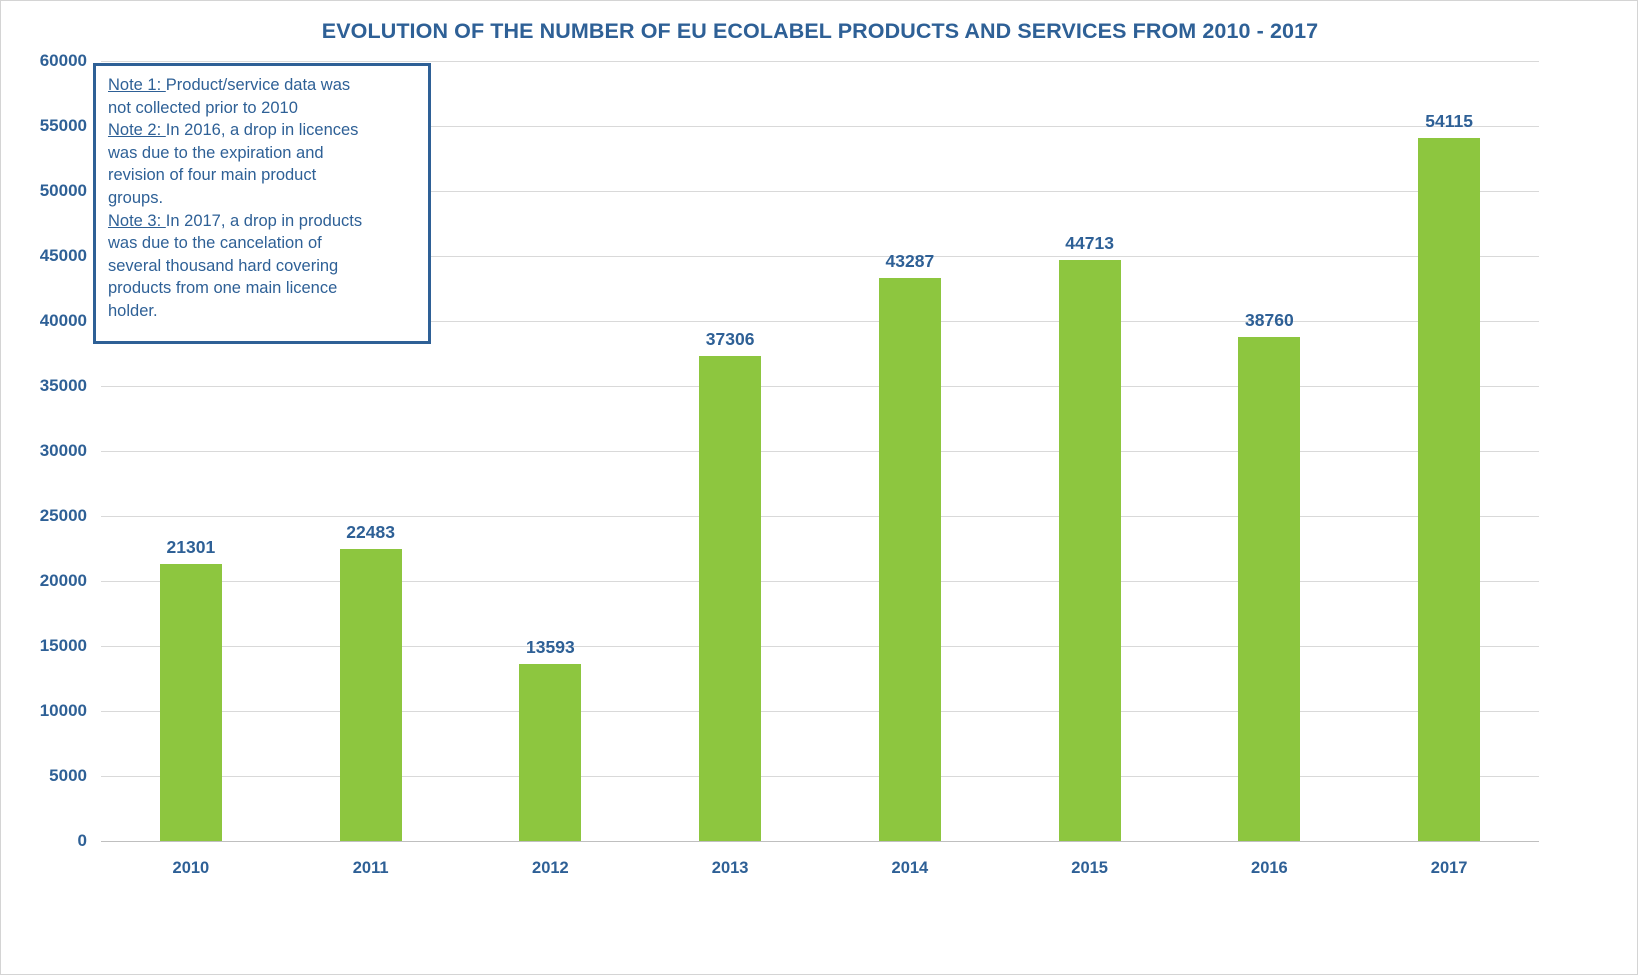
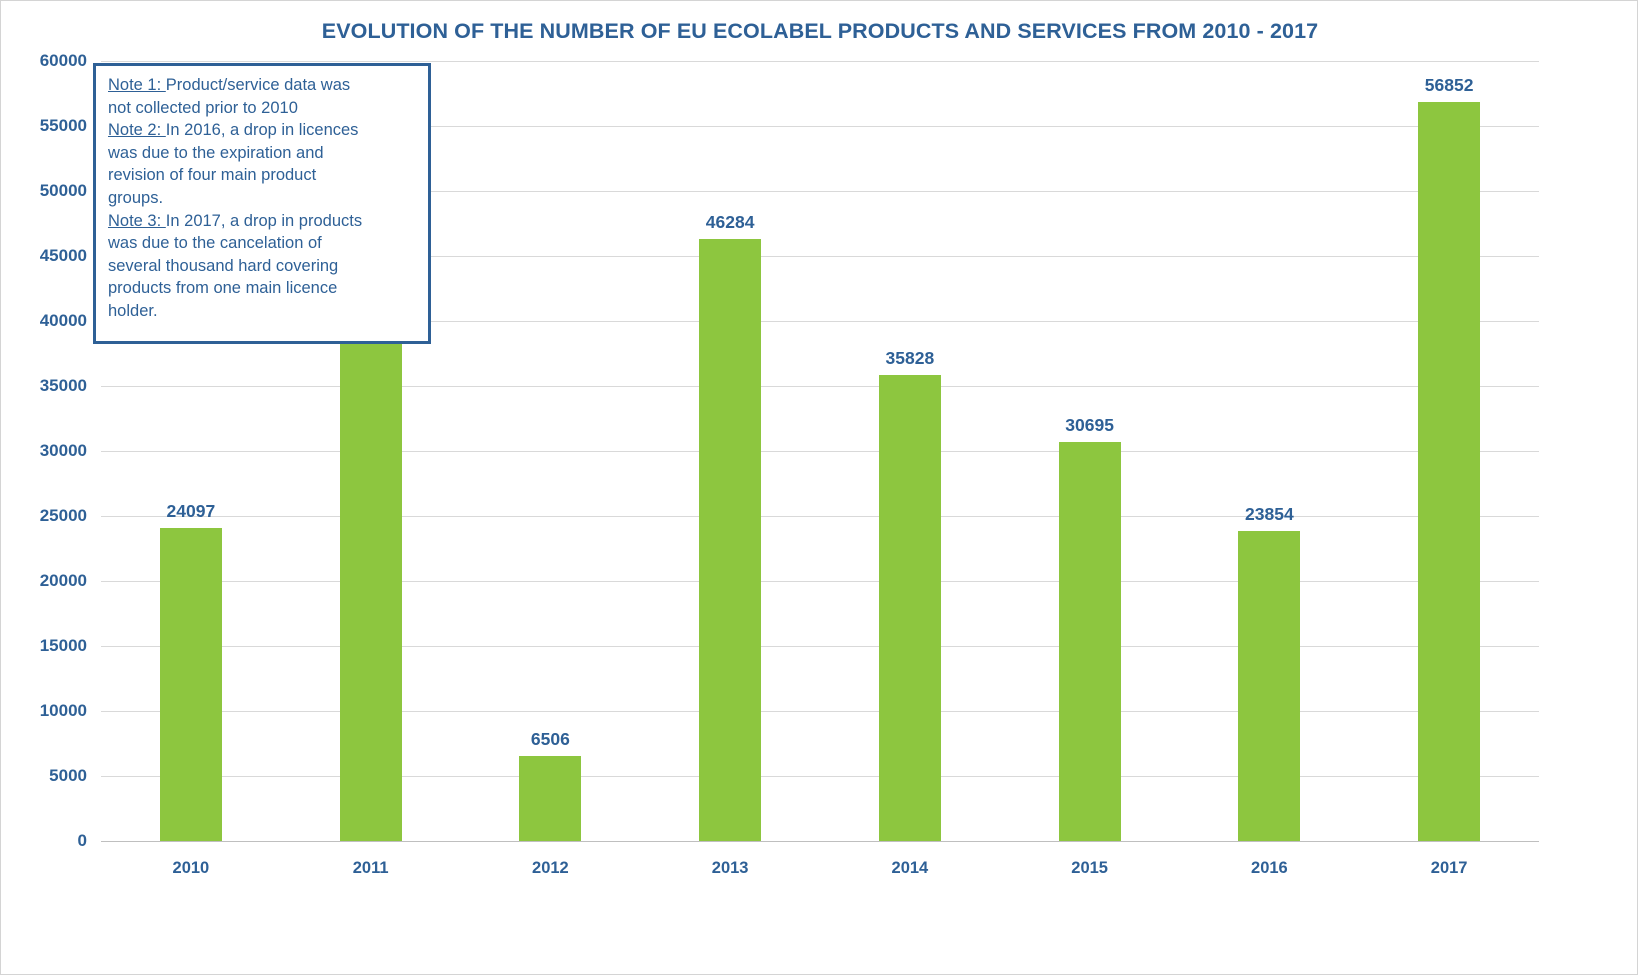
2010: 21301 -> 24097
2011: 22483 -> 41808
2012: 13593 -> 6506
2013: 37306 -> 46284
2014: 43287 -> 35828
2015: 44713 -> 30695
2016: 38760 -> 23854
2017: 54115 -> 56852
